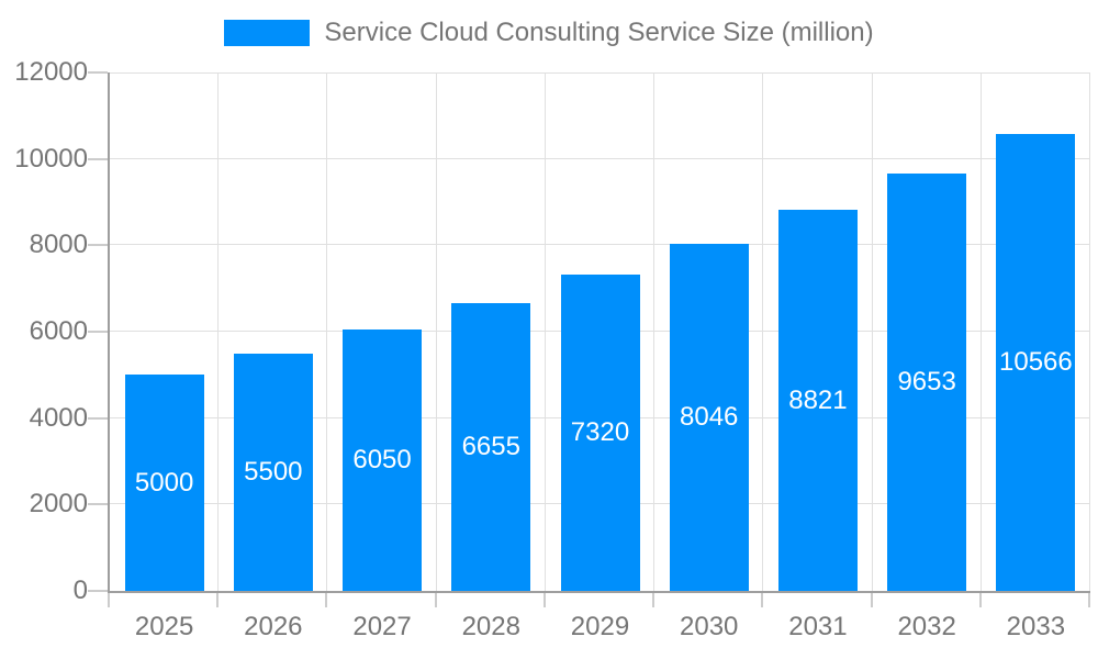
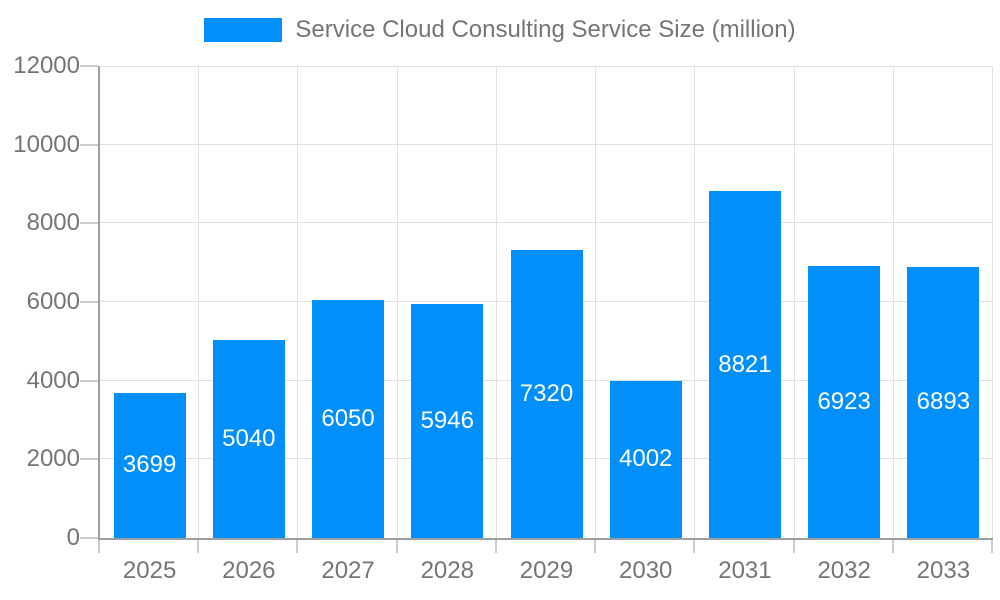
2025: 5000 -> 3699
2026: 5500 -> 5040
2028: 6655 -> 5946
2030: 8046 -> 4002
2032: 9653 -> 6923
2033: 10566 -> 6893
